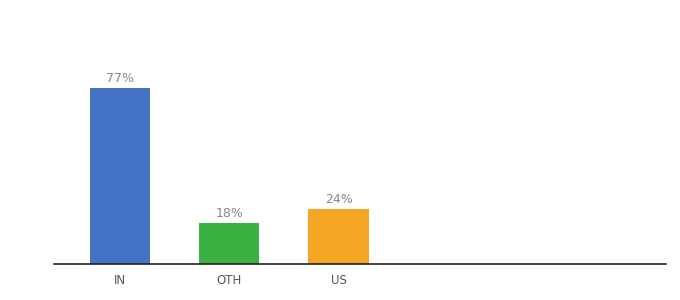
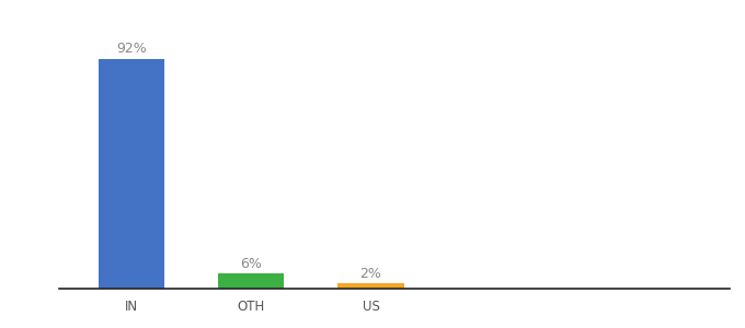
IN: 77% -> 92%
OTH: 18% -> 6%
US: 24% -> 2%
